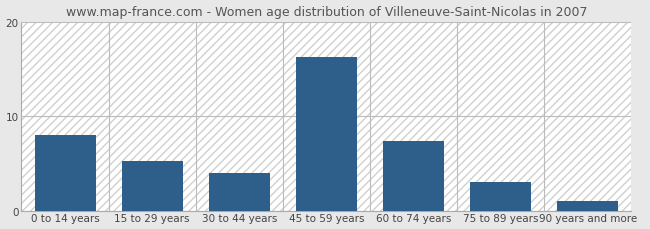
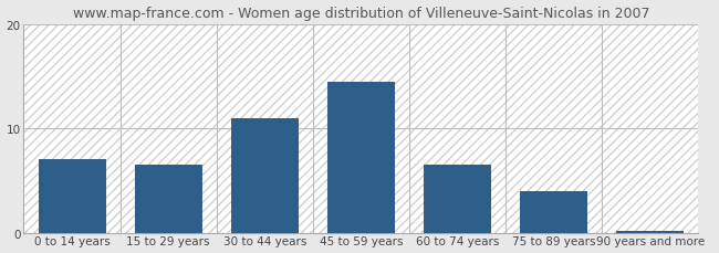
0 to 14 years: 8.0 -> 7.0
15 to 29 years: 5.2 -> 6.5
30 to 44 years: 4.0 -> 11.0
45 to 59 years: 16.2 -> 14.5
60 to 74 years: 7.4 -> 6.5
75 to 89 years: 3.0 -> 4.0
90 years and more: 1.0 -> 0.2
